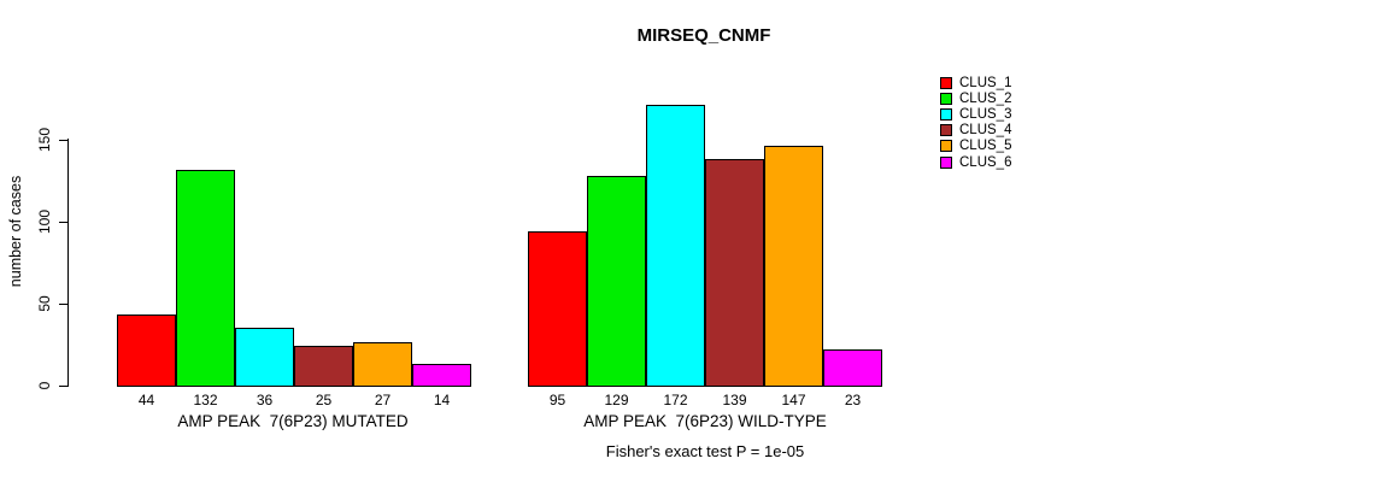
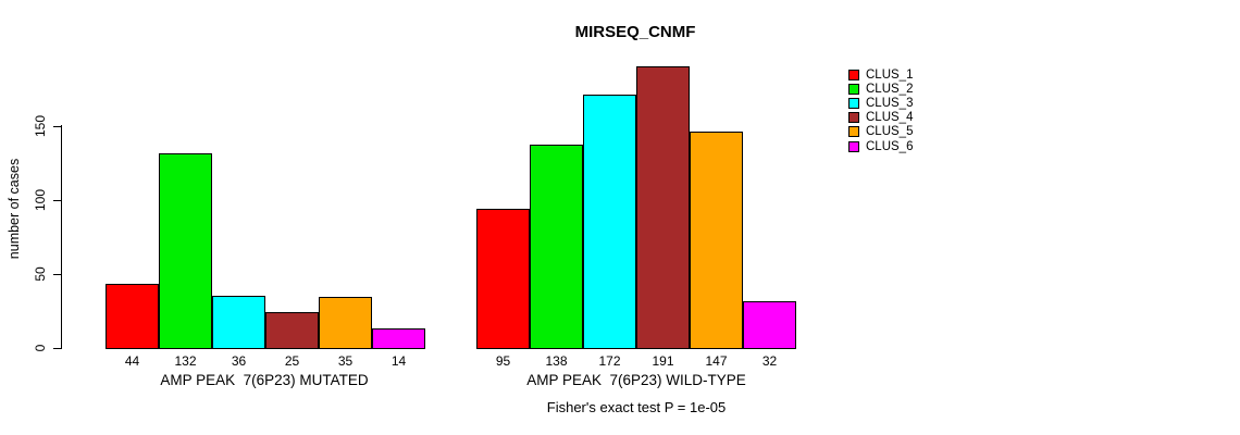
CLUS_5/AMP PEAK 7(6P23) MUTATED: 27 -> 35
CLUS_2/AMP PEAK 7(6P23) WILD-TYPE: 129 -> 138
CLUS_4/AMP PEAK 7(6P23) WILD-TYPE: 139 -> 191
CLUS_6/AMP PEAK 7(6P23) WILD-TYPE: 23 -> 32
